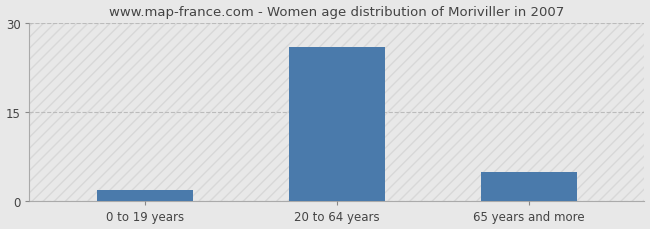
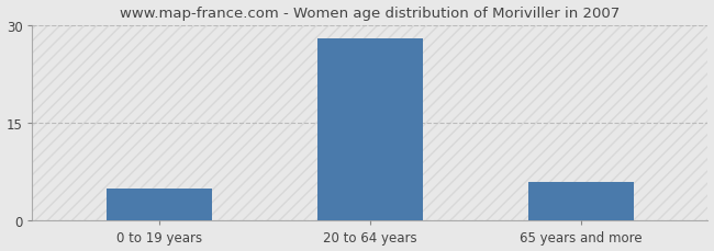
0 to 19 years: 2 -> 5
20 to 64 years: 26 -> 28
65 years and more: 5 -> 6
